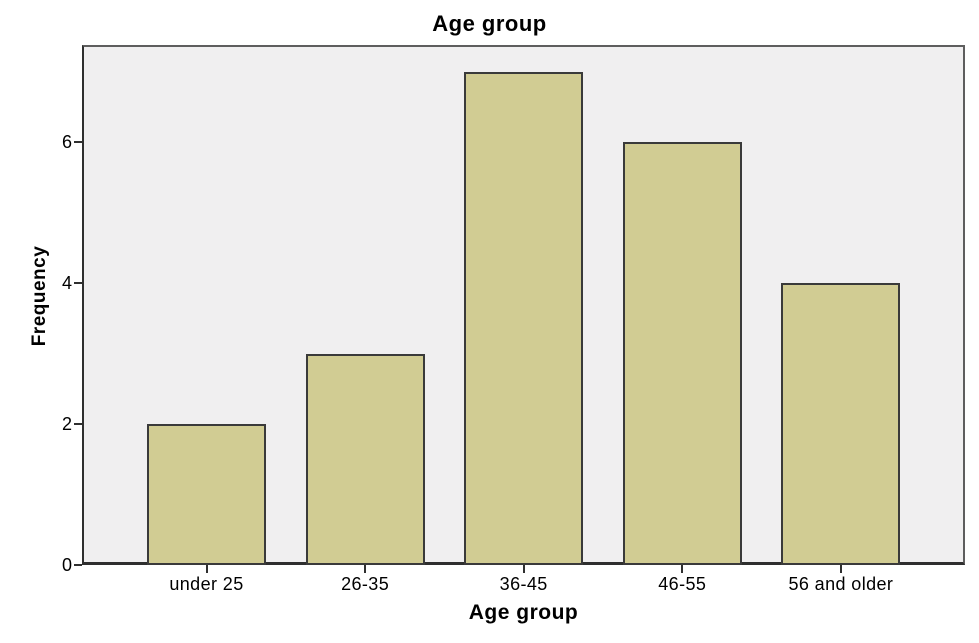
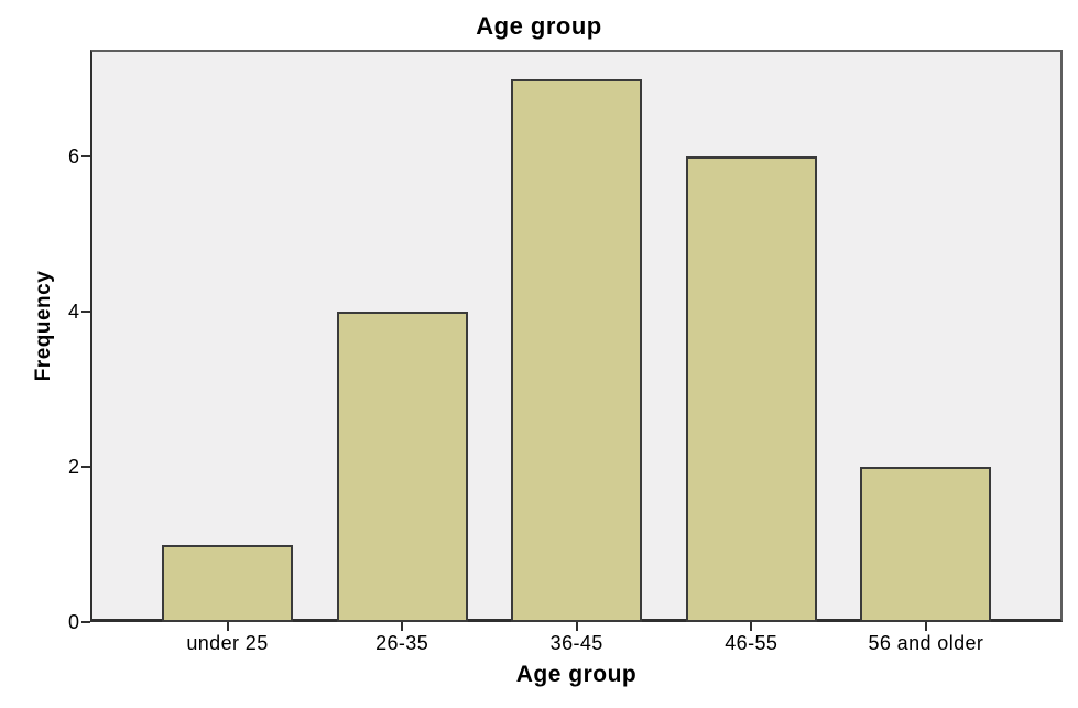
under 25: 2 -> 1
26-35: 3 -> 4
56 and older: 4 -> 2
